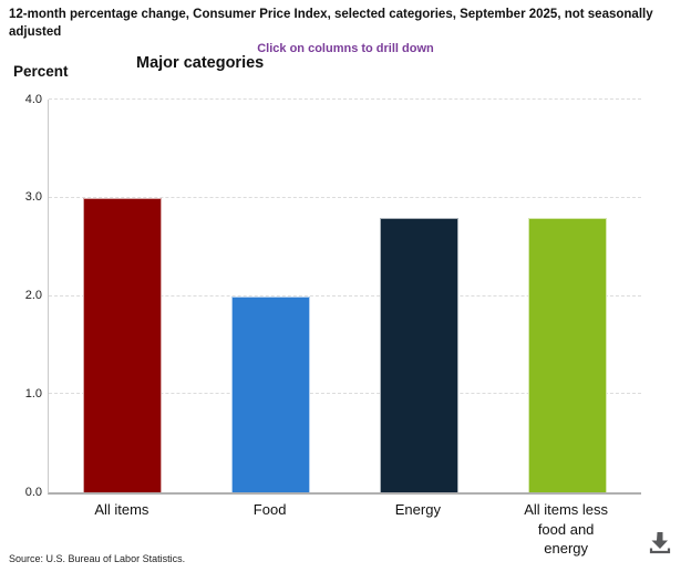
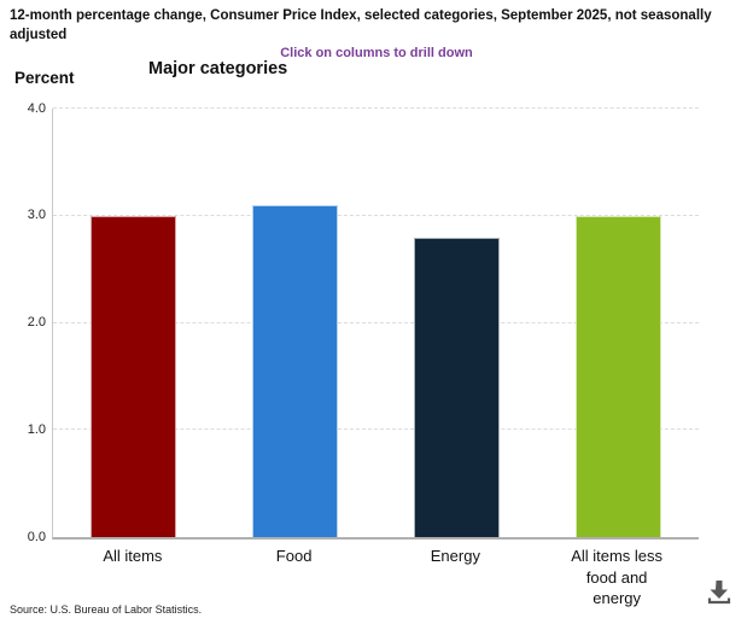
Food: 2.0 -> 3.1
All items less food and energy: 2.8 -> 3.0
